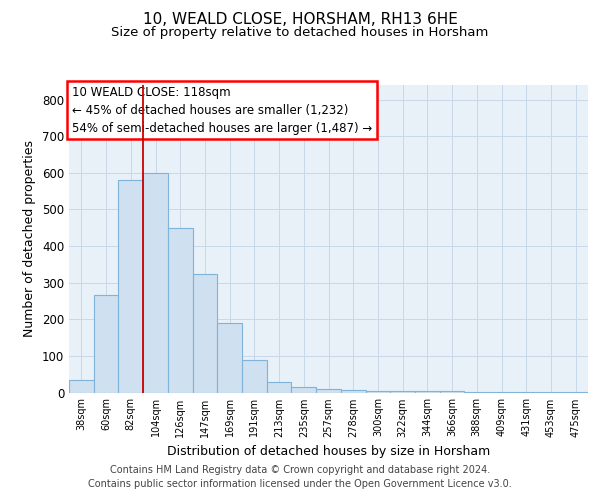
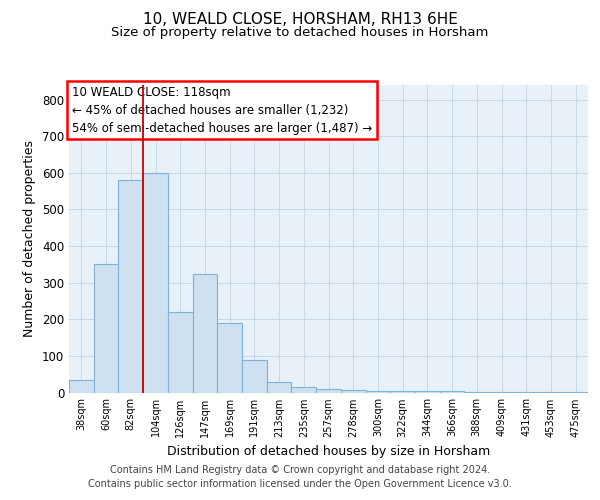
60sqm: 265 -> 350
126sqm: 450 -> 220
